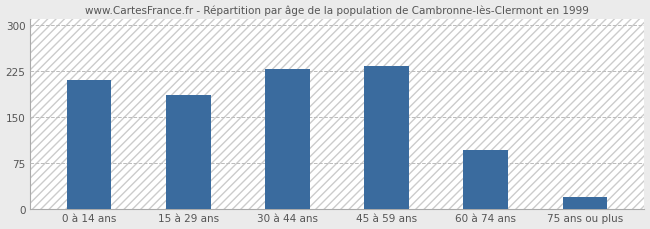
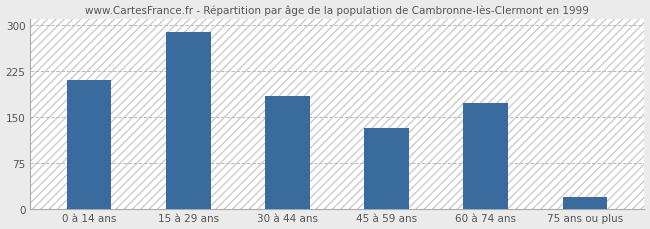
15 à 29 ans: 185 -> 288
30 à 44 ans: 228 -> 184
45 à 59 ans: 233 -> 132
60 à 74 ans: 97 -> 172
